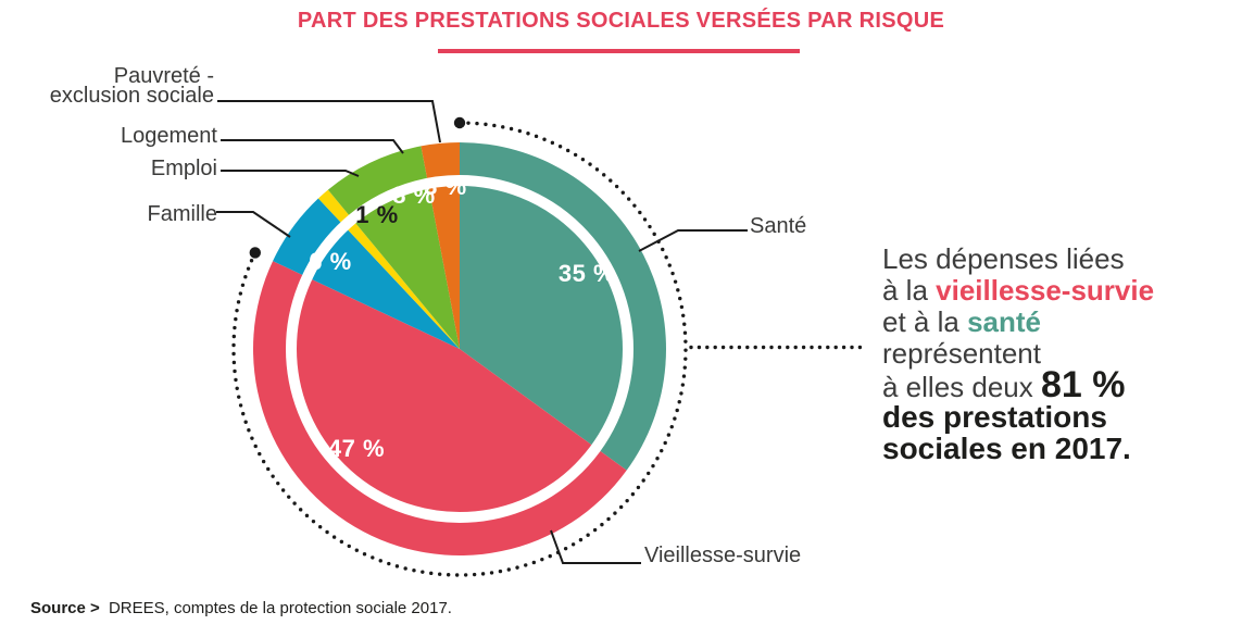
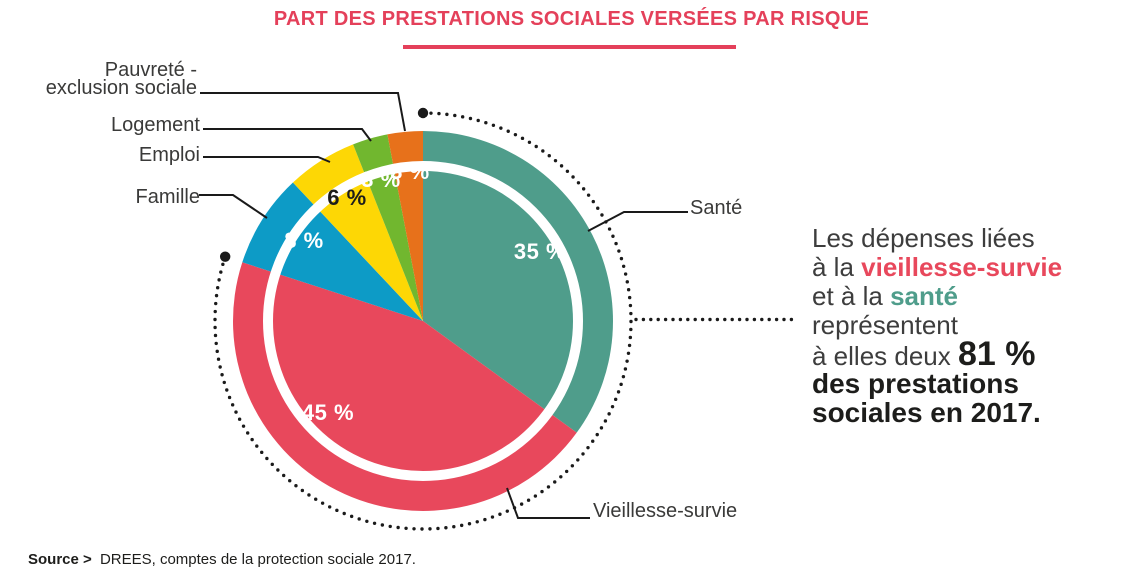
Vieillesse-survie: 47 -> 45
Famille: 6 -> 8
Emploi: 1 -> 6
Logement: 8 -> 3
